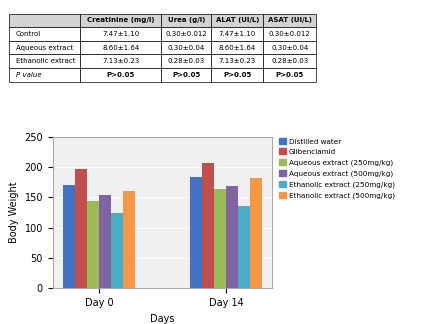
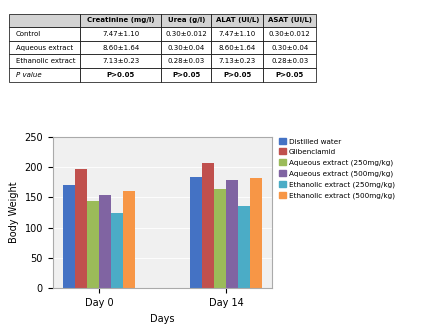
Aqueous extract (500mg/kg)/Day 14: 168 -> 178
